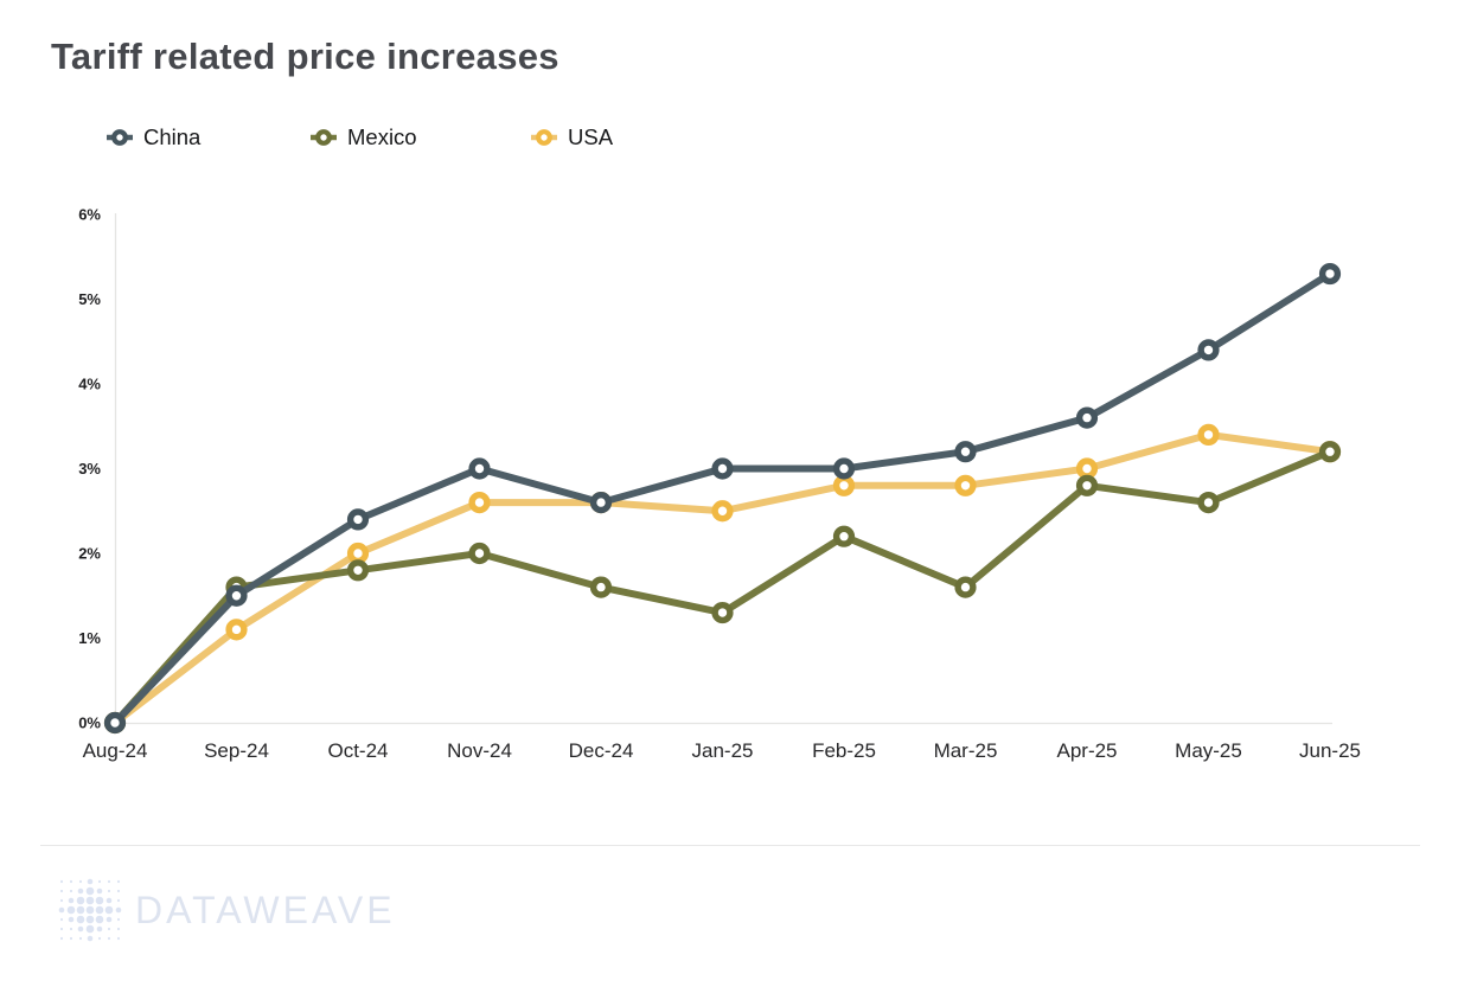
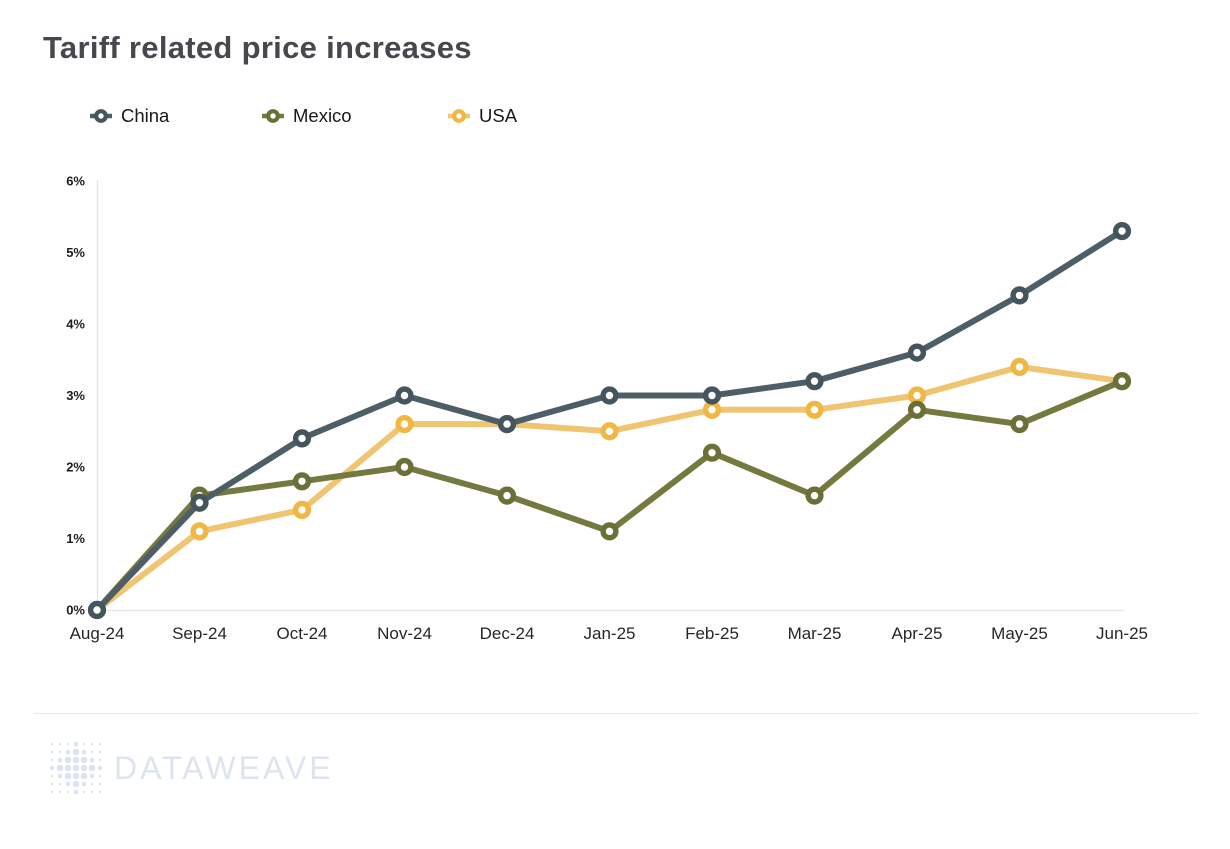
USA/Oct-24: 2.0% -> 1.4%
Mexico/Jan-25: 1.3% -> 1.1%
